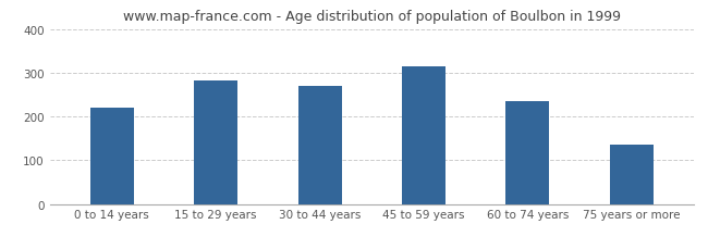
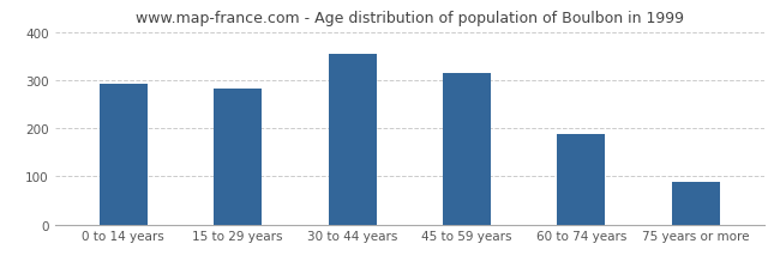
0 to 14 years: 220 -> 293
30 to 44 years: 270 -> 354
60 to 74 years: 235 -> 187
75 years or more: 135 -> 88
